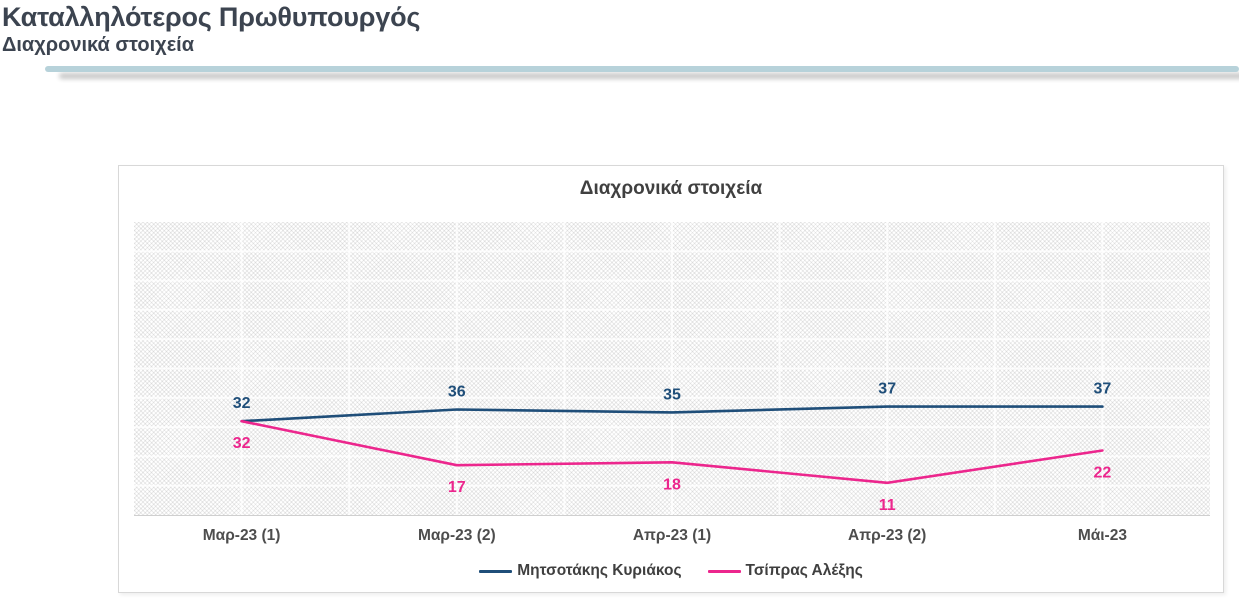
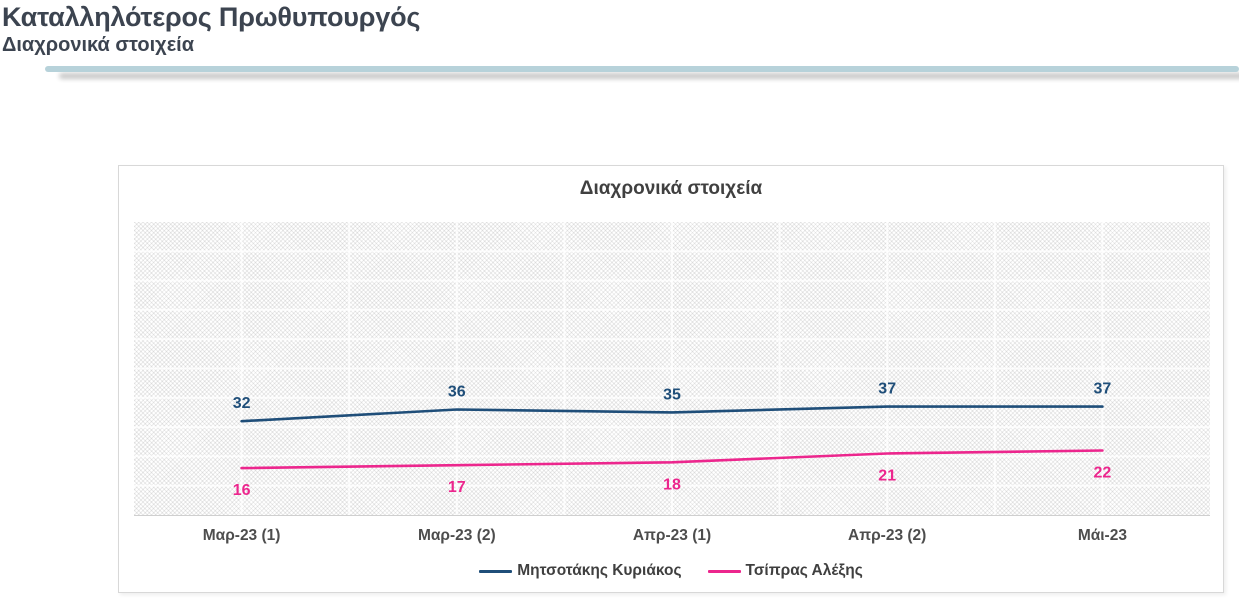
Τσίπρας Αλέξης/Μαρ-23 (1): 32 -> 16
Τσίπρας Αλέξης/Απρ-23 (2): 11 -> 21
